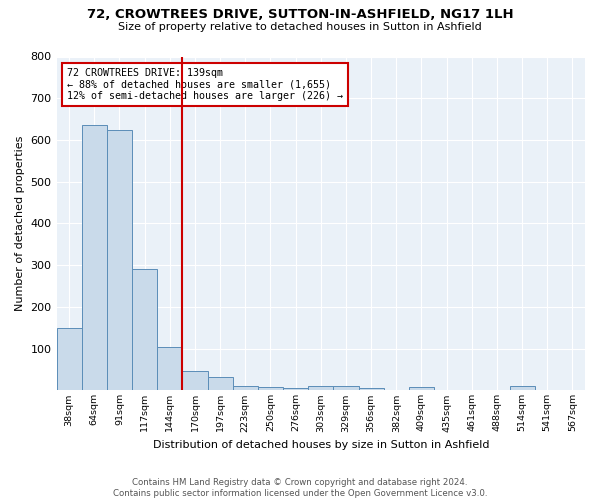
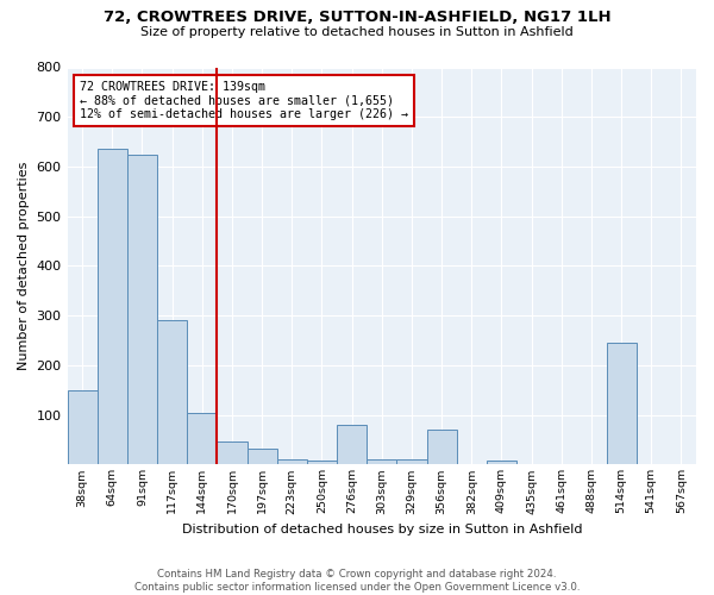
276sqm: 5 -> 80
356sqm: 5 -> 70
514sqm: 10 -> 245
